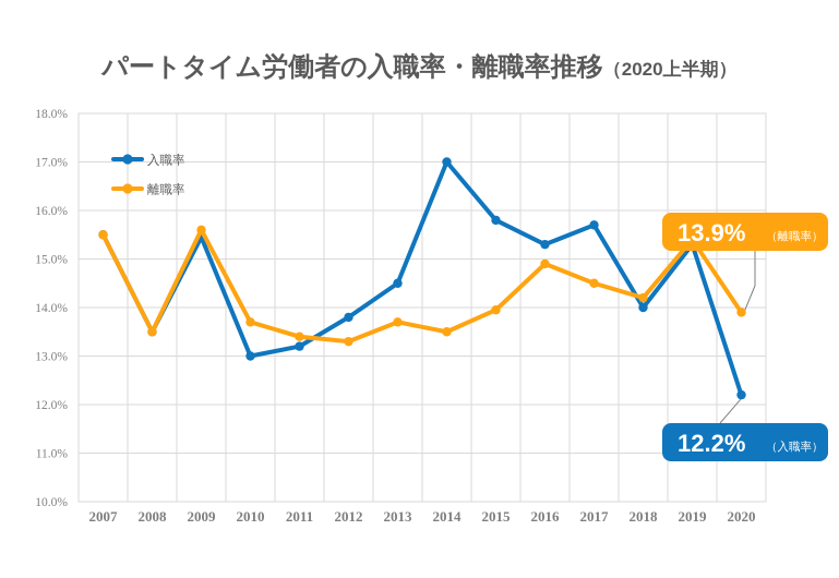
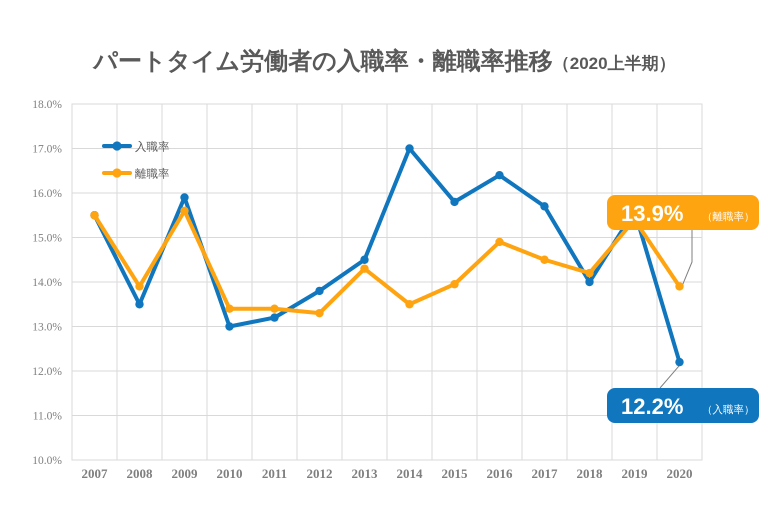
離職率/2008: 13.5% -> 13.9%
入職率/2009: 15.4% -> 15.9%
離職率/2010: 13.7% -> 13.4%
離職率/2013: 13.7% -> 14.3%
入職率/2016: 15.3% -> 16.4%
入職率/2019: 15.3% -> 15.6%
